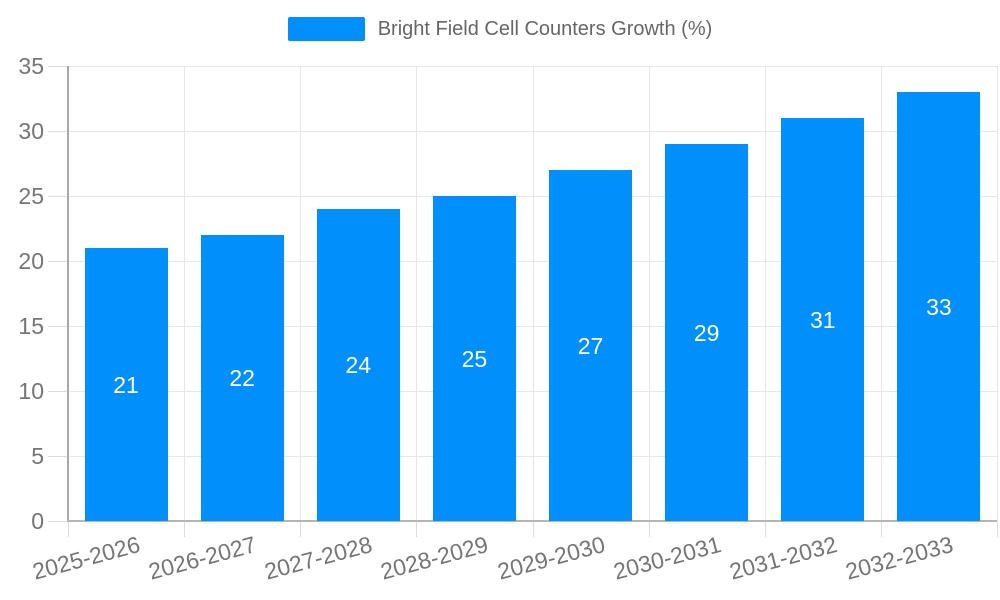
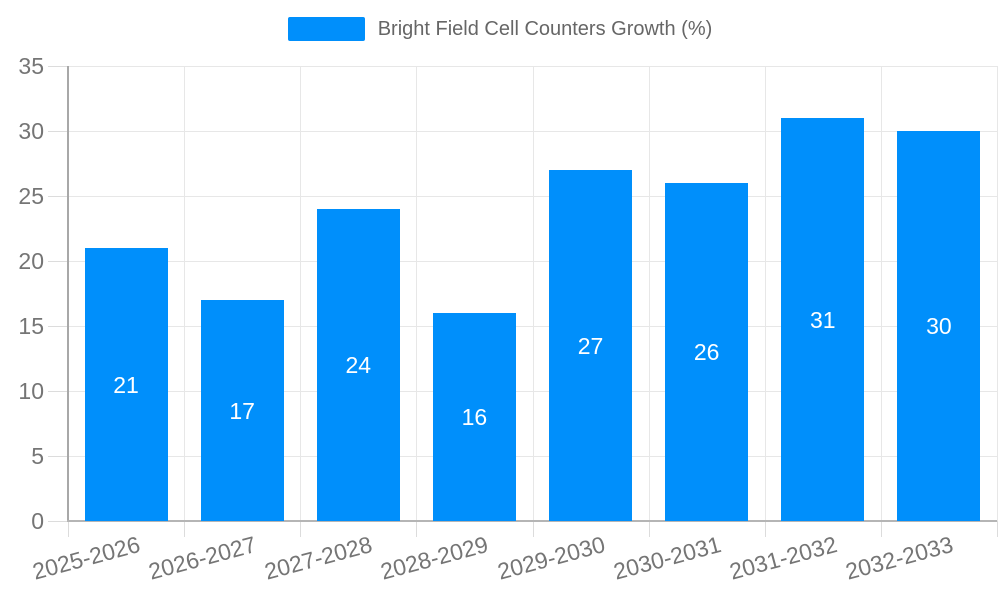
2026-2027: 22 -> 17
2028-2029: 25 -> 16
2030-2031: 29 -> 26
2032-2033: 33 -> 30
